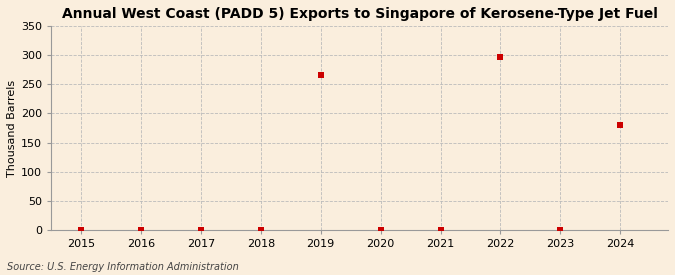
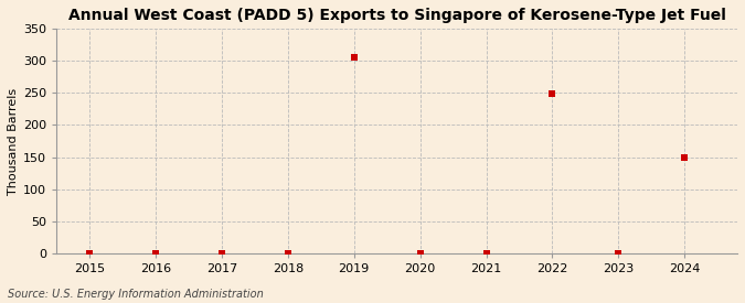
2019: 266 -> 305
2022: 298 -> 249
2024: 180 -> 149
